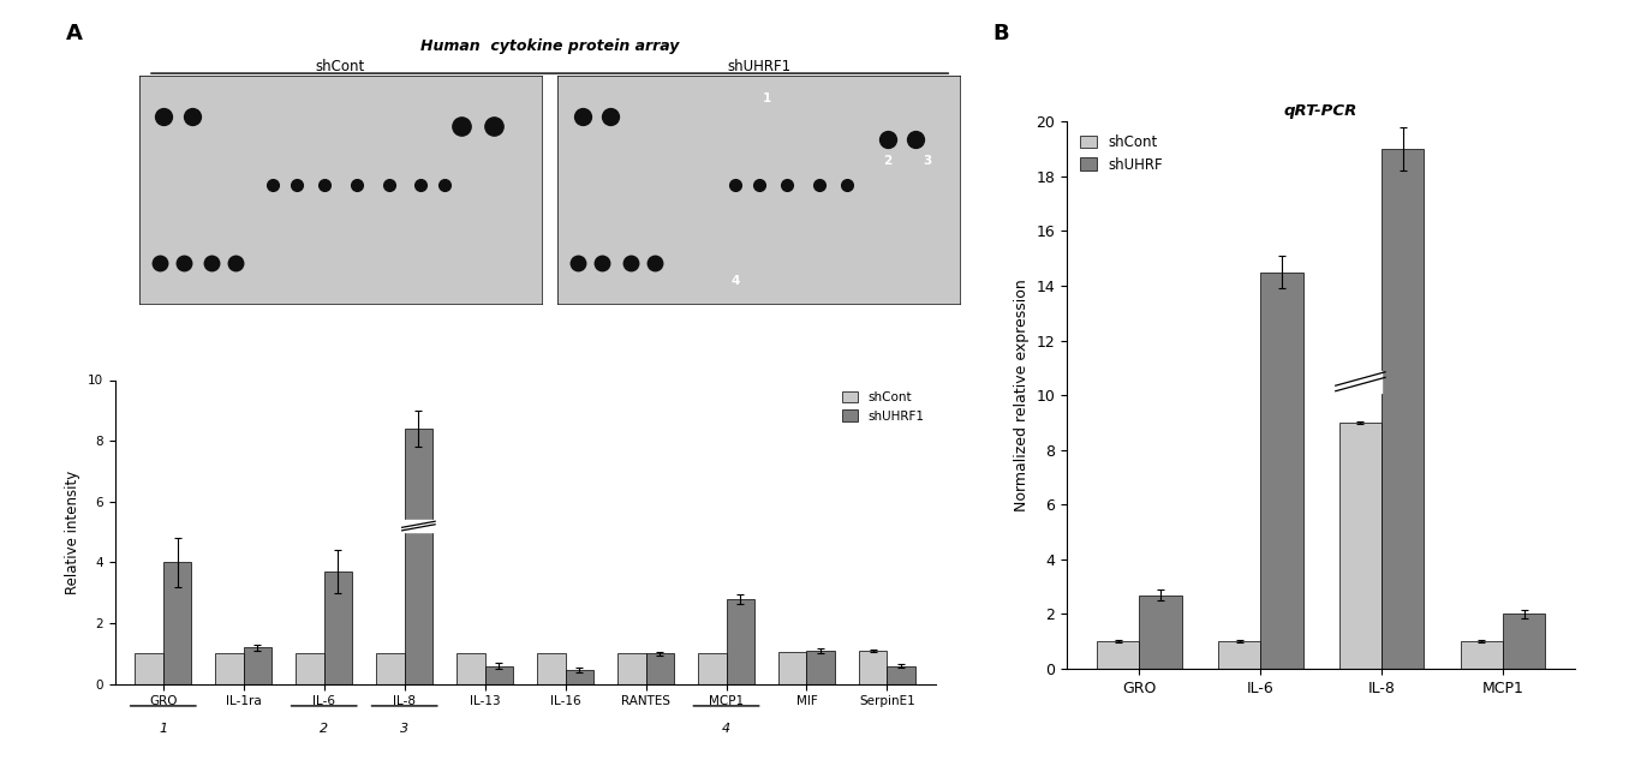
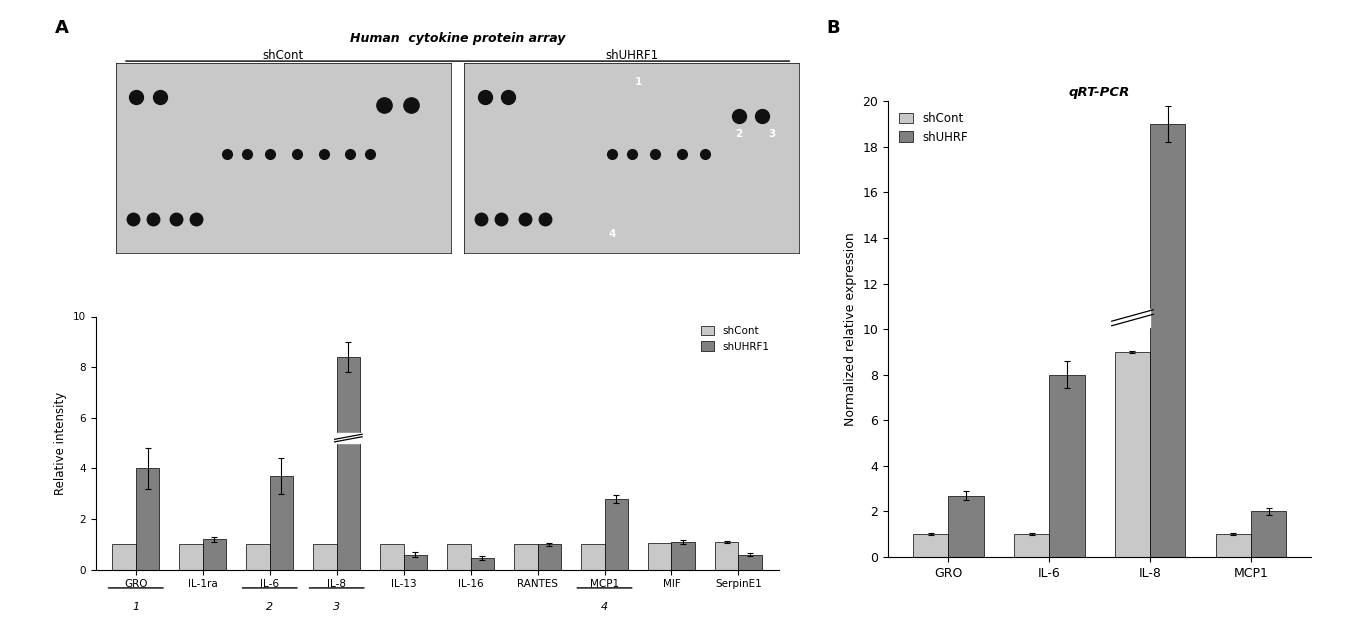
qRT-PCR/shUHRF/IL-6: 14.5 -> 8.0
